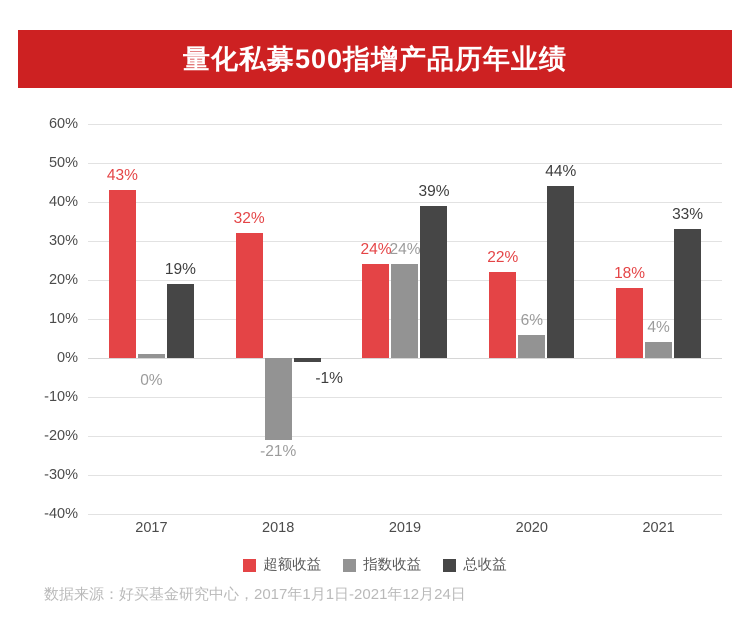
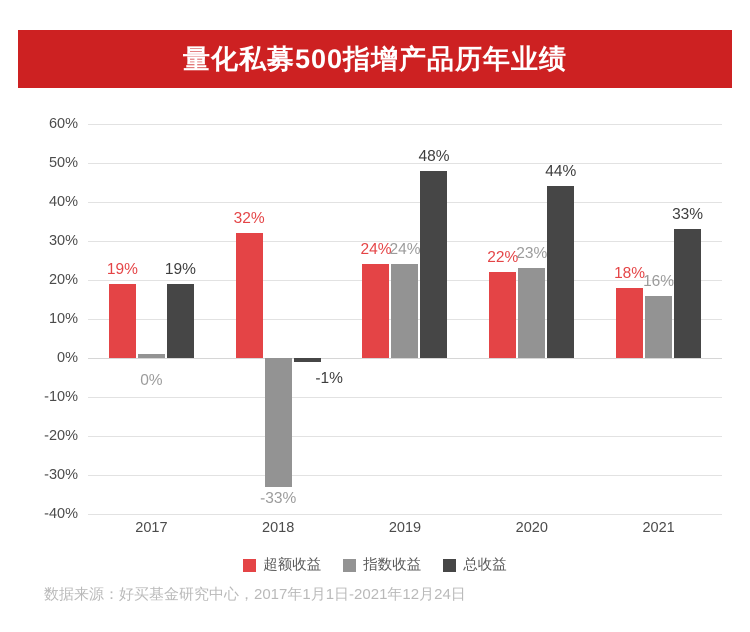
超额收益/2017: 43% -> 19%
指数收益/2018: -21% -> -33%
总收益/2019: 39% -> 48%
指数收益/2020: 6% -> 23%
指数收益/2021: 4% -> 16%
